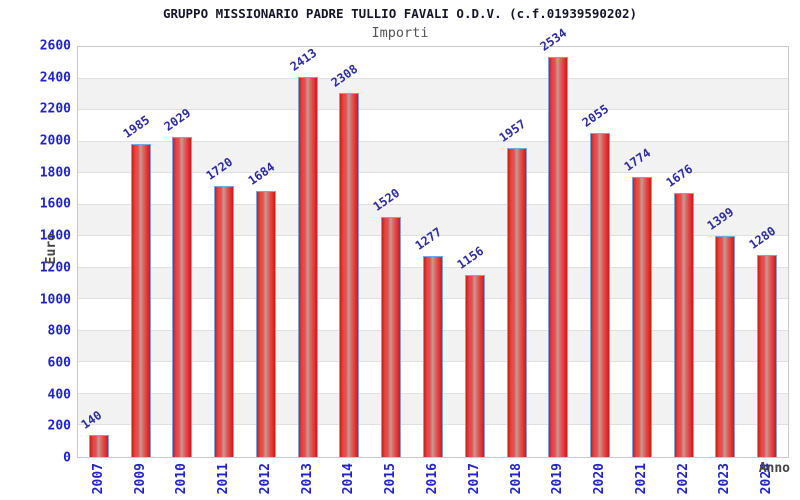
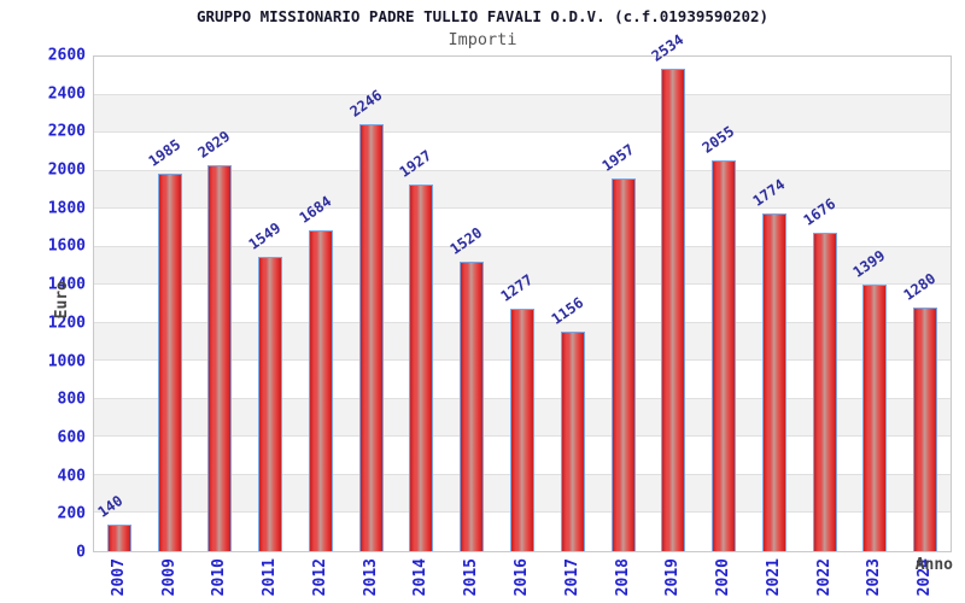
2011: 1720 -> 1549
2013: 2413 -> 2246
2014: 2308 -> 1927
